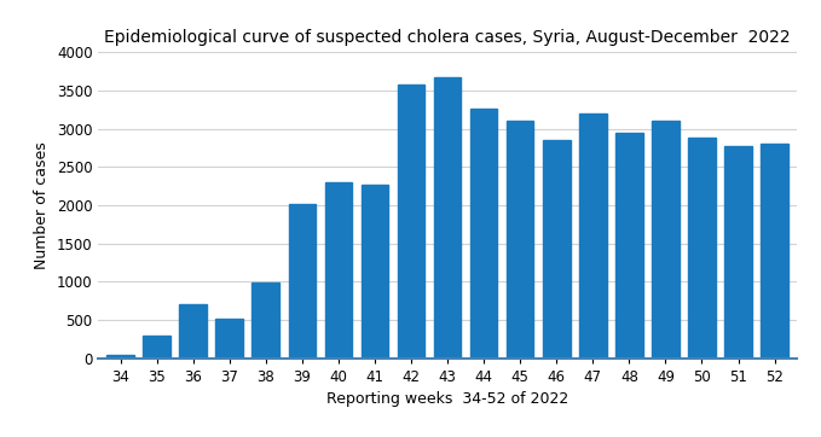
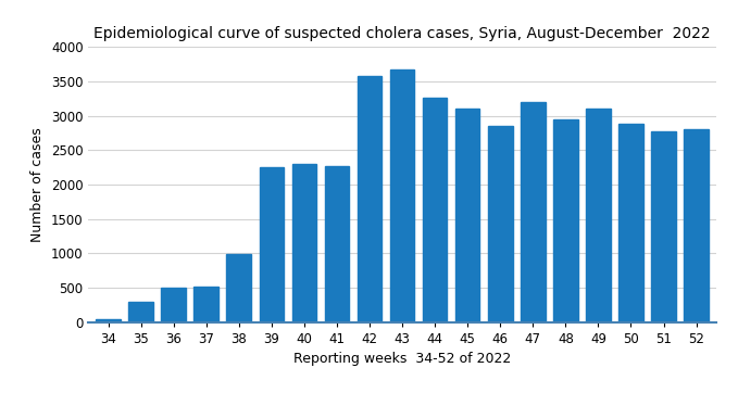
36: 700 -> 500
39: 2020 -> 2250
